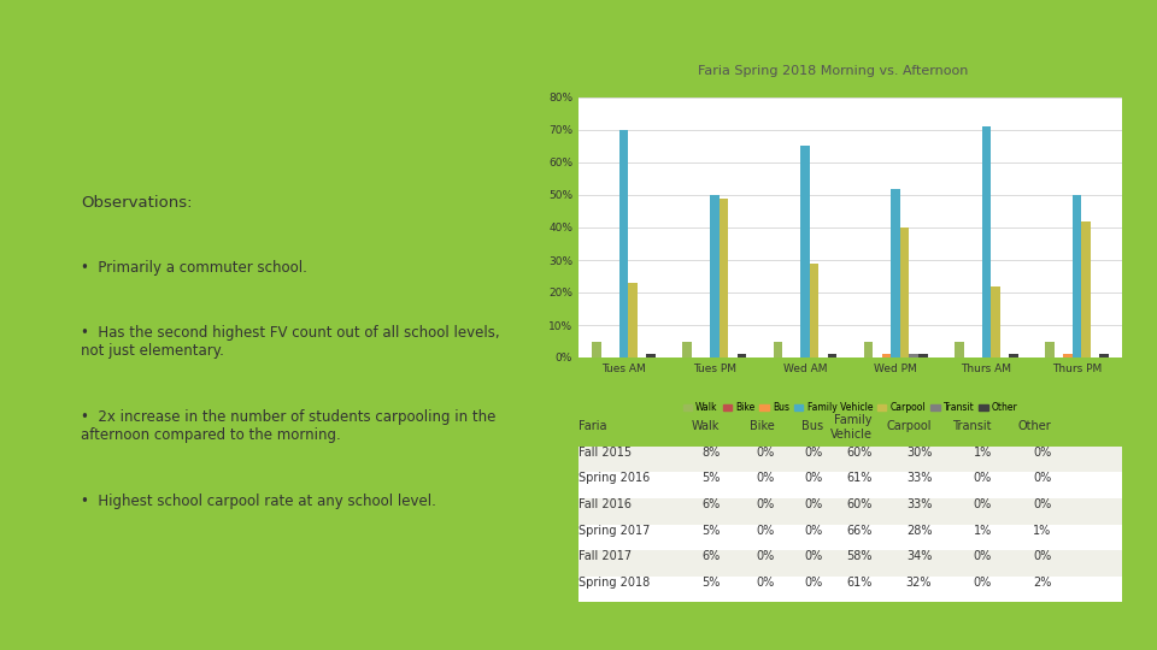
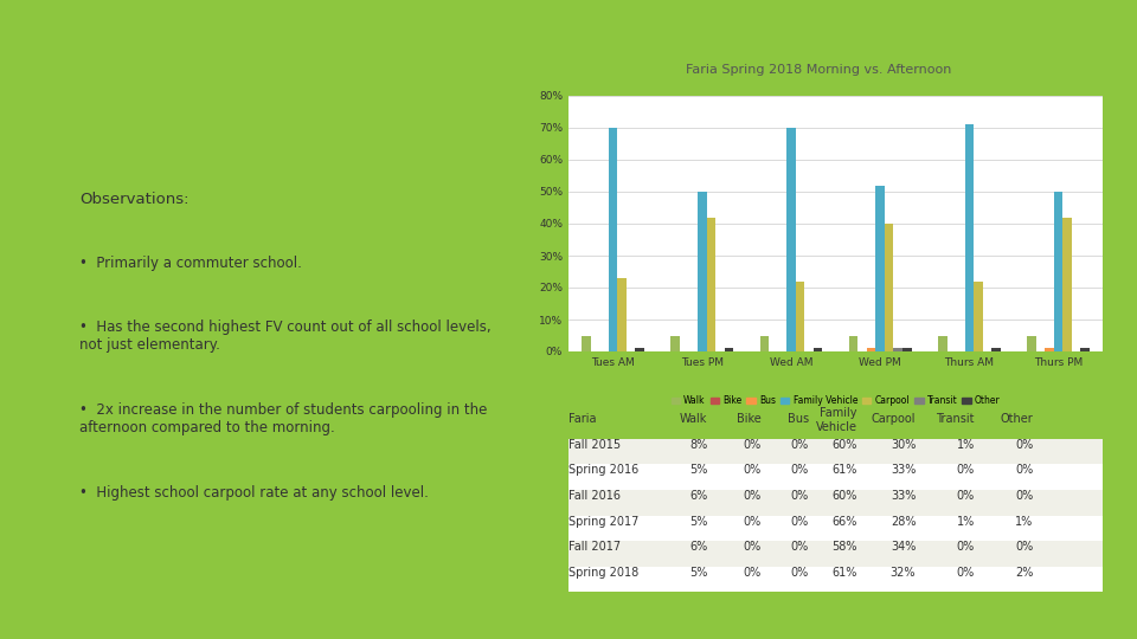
Carpool/Tues PM: 49% -> 42%
Family Vehicle/Wed AM: 65% -> 70%
Carpool/Wed AM: 29% -> 22%
